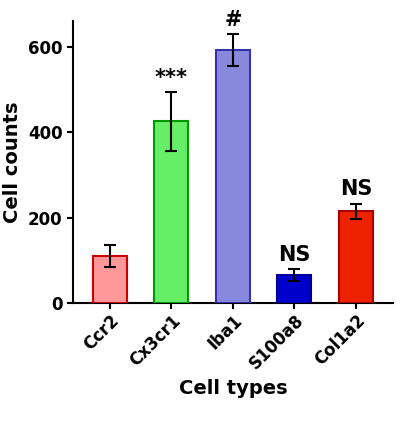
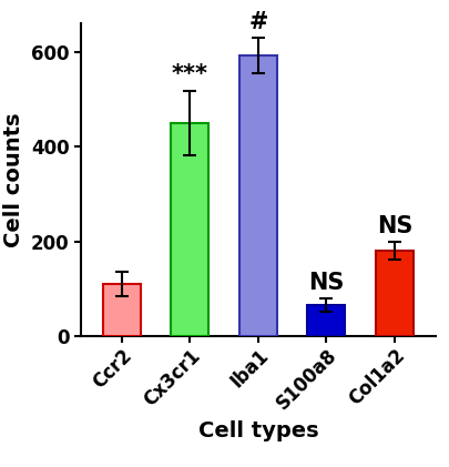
Cx3cr1: 425 -> 450
Col1a2: 215 -> 180
